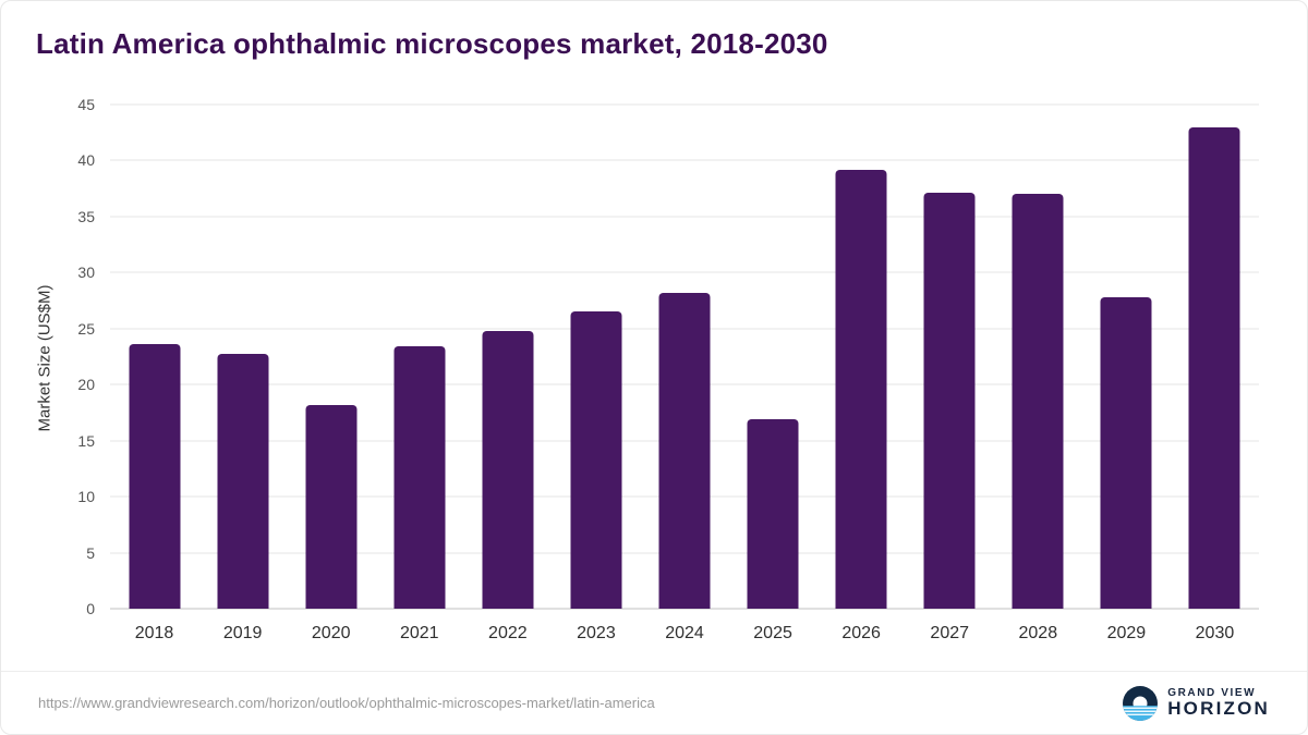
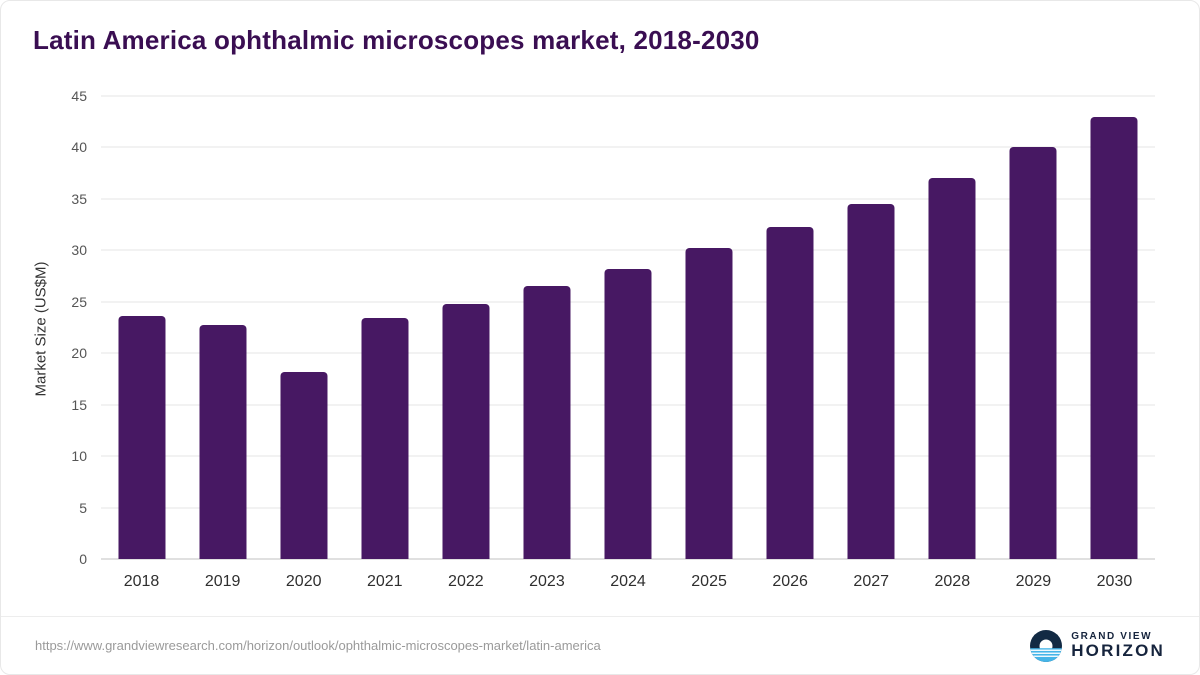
2025: 16.9 -> 30.2
2026: 39.2 -> 32.3
2027: 37.1 -> 34.5
2029: 27.8 -> 40.0
